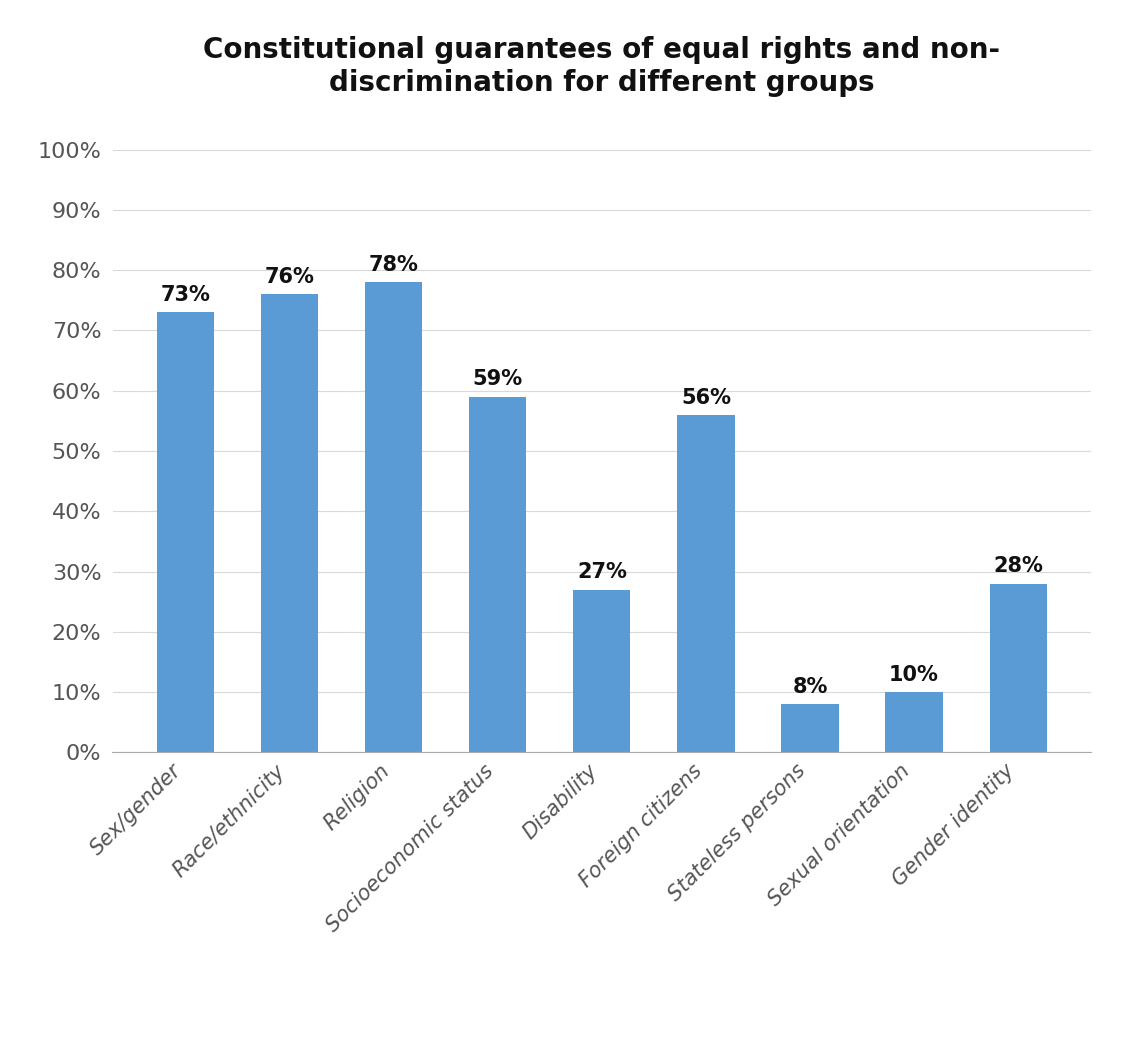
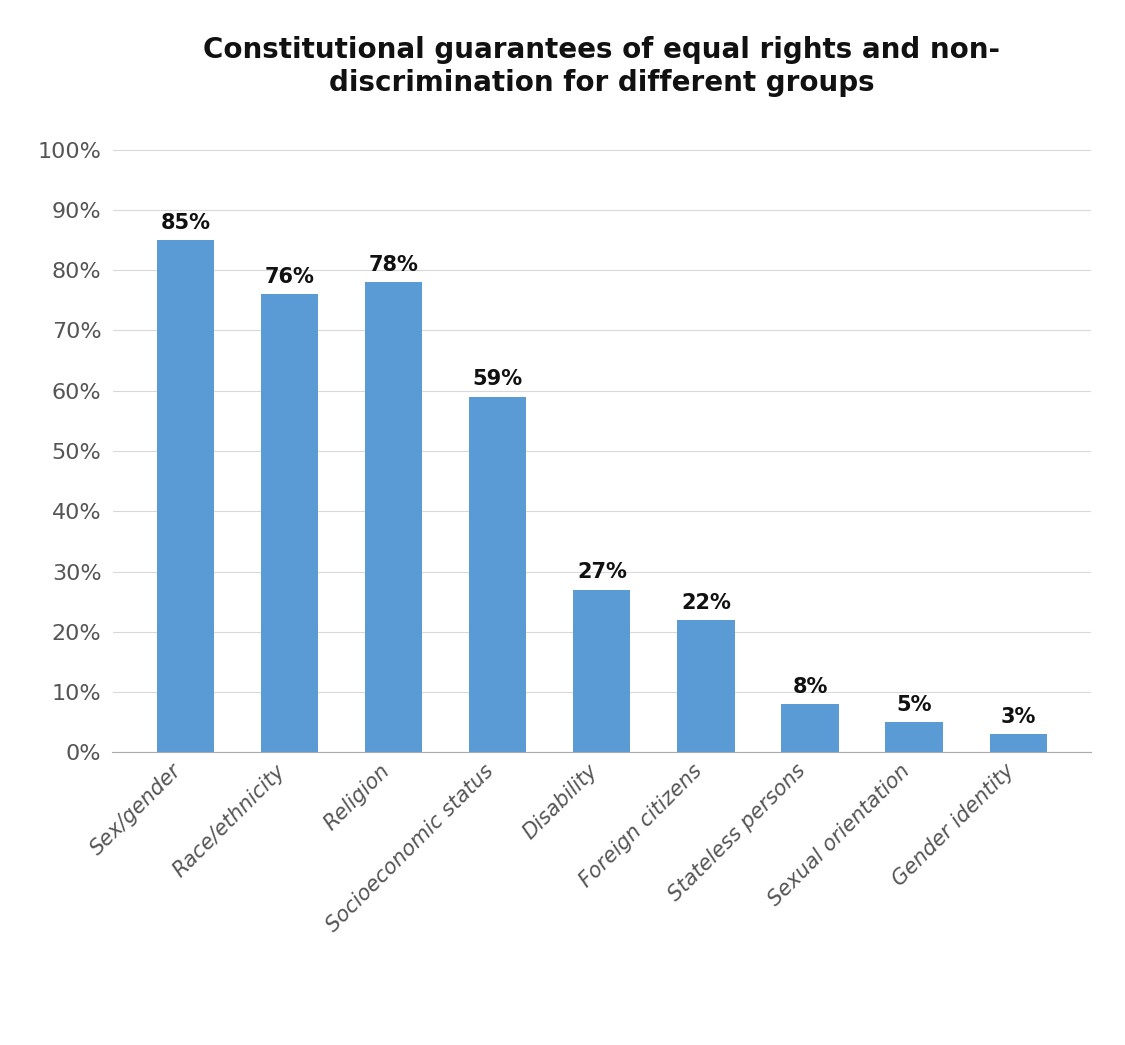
Sex/gender: 73% -> 85%
Foreign citizens: 56% -> 22%
Sexual orientation: 10% -> 5%
Gender identity: 28% -> 3%
